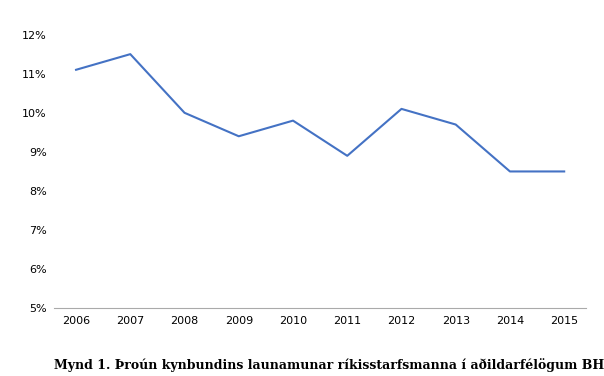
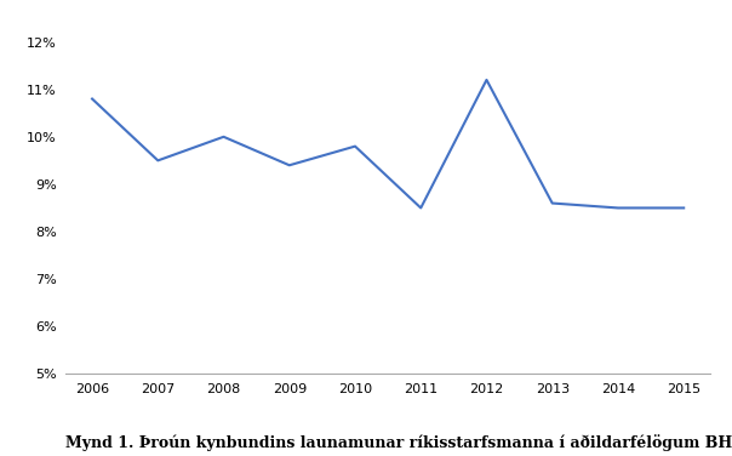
2006: 11.1% -> 10.8%
2007: 11.5% -> 9.5%
2011: 8.9% -> 8.5%
2012: 10.1% -> 11.2%
2013: 9.7% -> 8.6%
